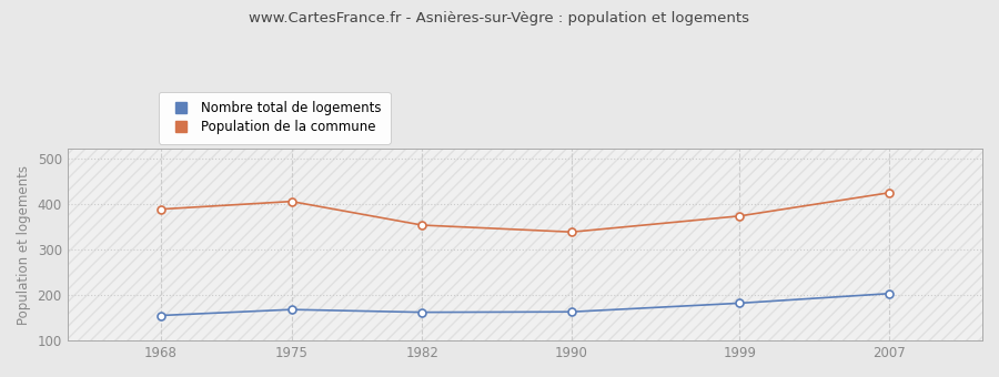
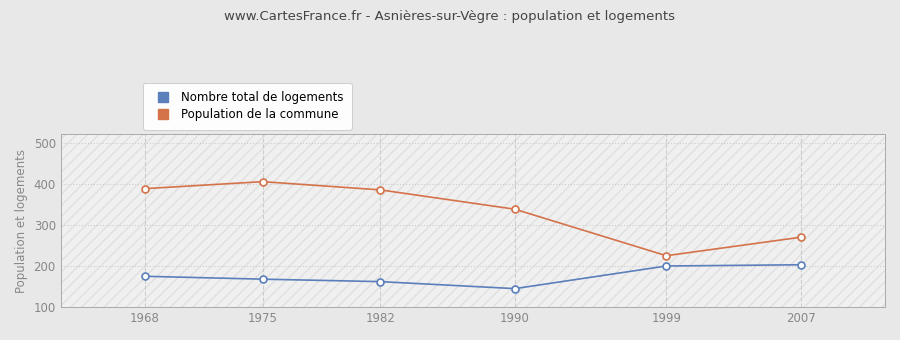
Nombre total de logements/1968: 155 -> 175
Population de la commune/1982: 353 -> 385
Nombre total de logements/1990: 163 -> 145
Nombre total de logements/1999: 182 -> 200
Population de la commune/1999: 373 -> 225
Population de la commune/2007: 424 -> 270
